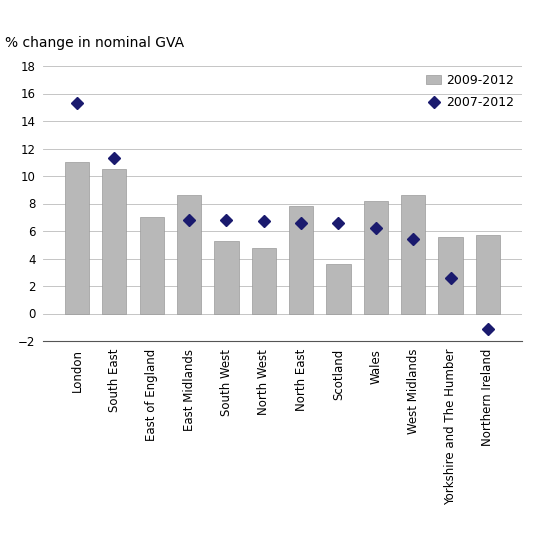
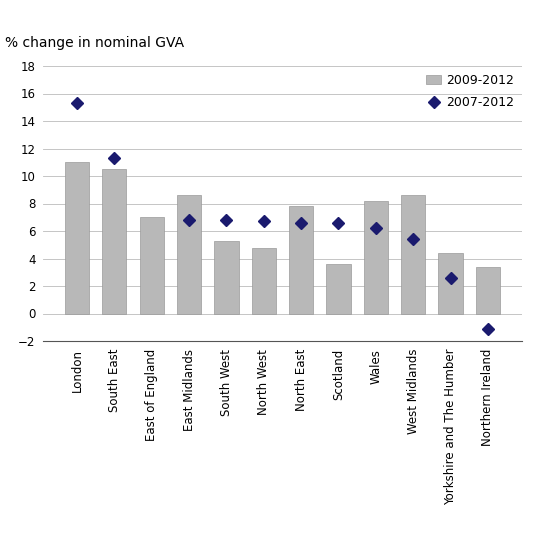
Yorkshire and The Humber: 5.6 -> 4.4
Northern Ireland: 5.7 -> 3.4
